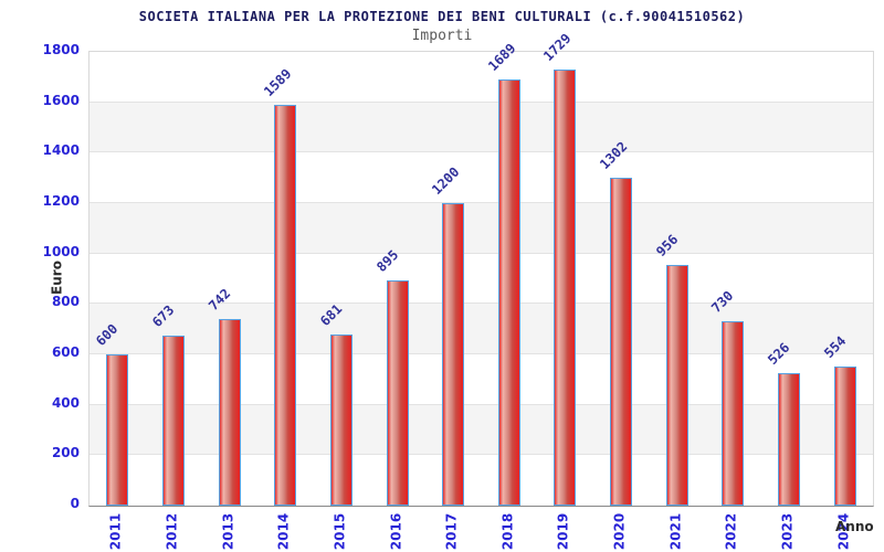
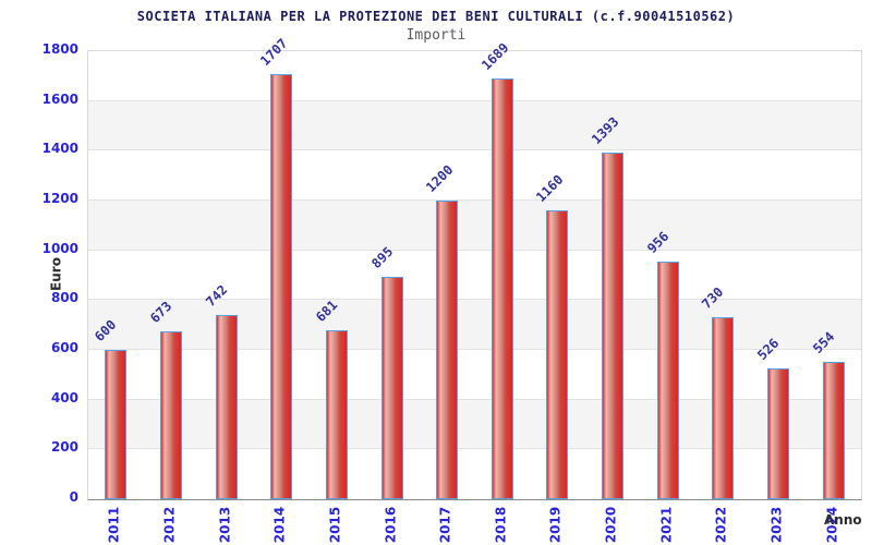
2014: 1589 -> 1707
2019: 1729 -> 1160
2020: 1302 -> 1393
